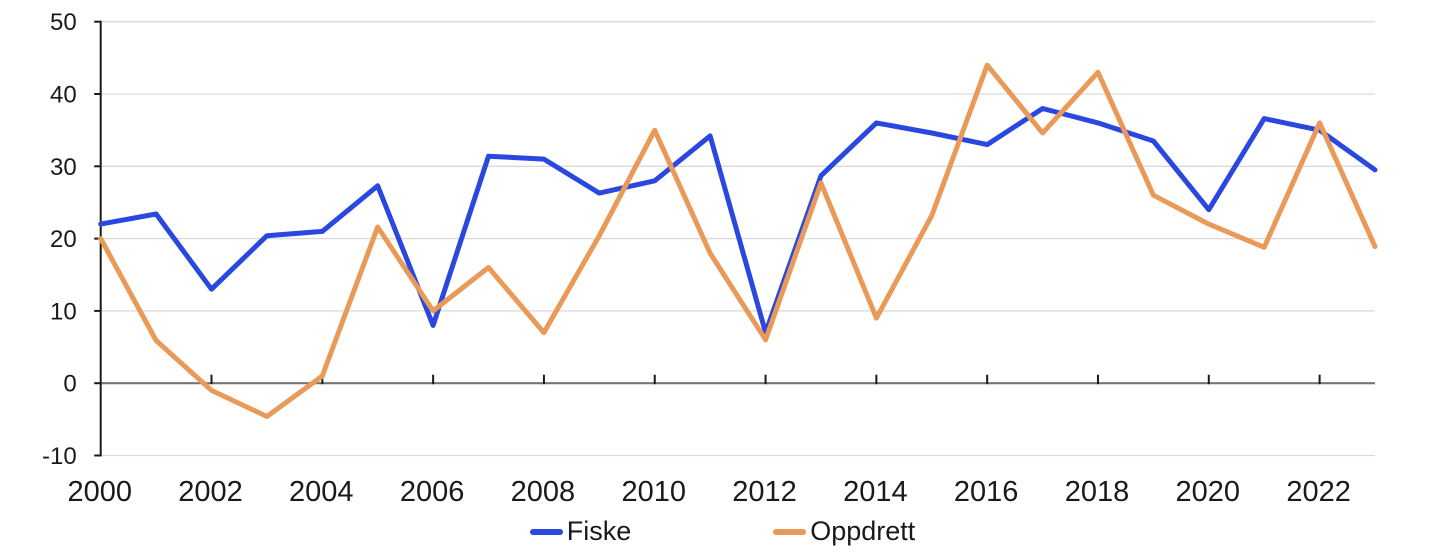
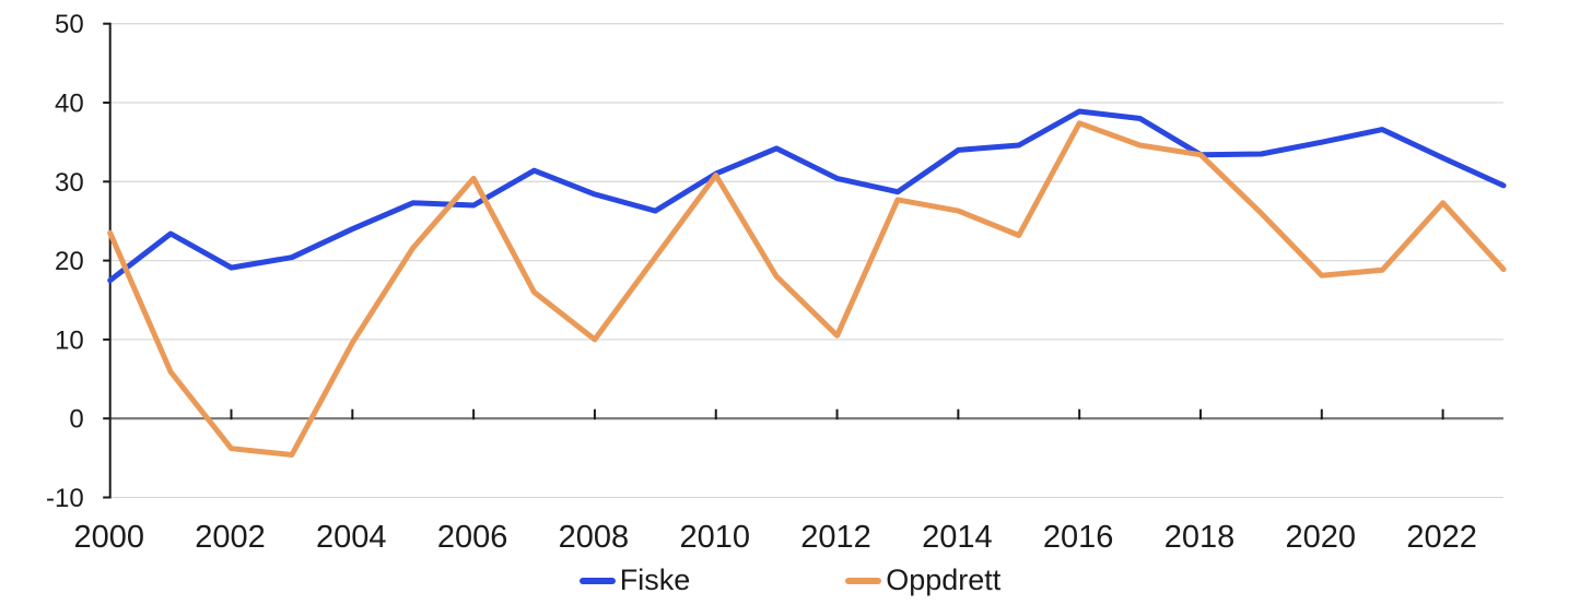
Fiske/2000: 22 -> 18
Oppdrett/2000: 20 -> 24
Fiske/2002: 13 -> 19
Oppdrett/2002: -1 -> -4
Fiske/2004: 21 -> 24
Oppdrett/2004: 1 -> 10
Fiske/2006: 8 -> 27
Oppdrett/2006: 10 -> 30
Fiske/2008: 31 -> 28
Oppdrett/2008: 7 -> 10
Fiske/2010: 28 -> 31
Oppdrett/2010: 35 -> 31
Fiske/2012: 7 -> 30
Oppdrett/2012: 6 -> 10
Fiske/2014: 36 -> 34
Oppdrett/2014: 9 -> 26
Fiske/2016: 33 -> 39
Oppdrett/2016: 44 -> 37
Fiske/2018: 36 -> 33
Oppdrett/2018: 43 -> 33
Fiske/2020: 24 -> 35
Oppdrett/2020: 22 -> 18
Fiske/2022: 35 -> 33
Oppdrett/2022: 36 -> 27
